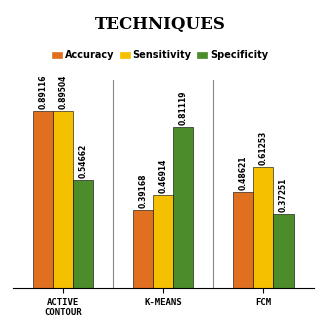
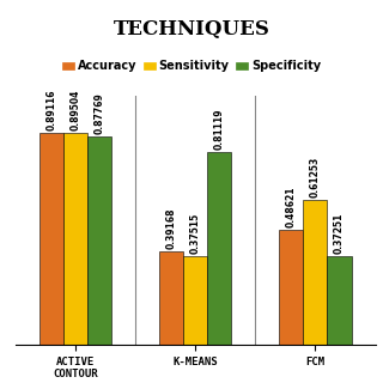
Specificity/ACTIVE CONTOUR: 0.54662 -> 0.87769
Sensitivity/K-MEANS: 0.46914 -> 0.37515
